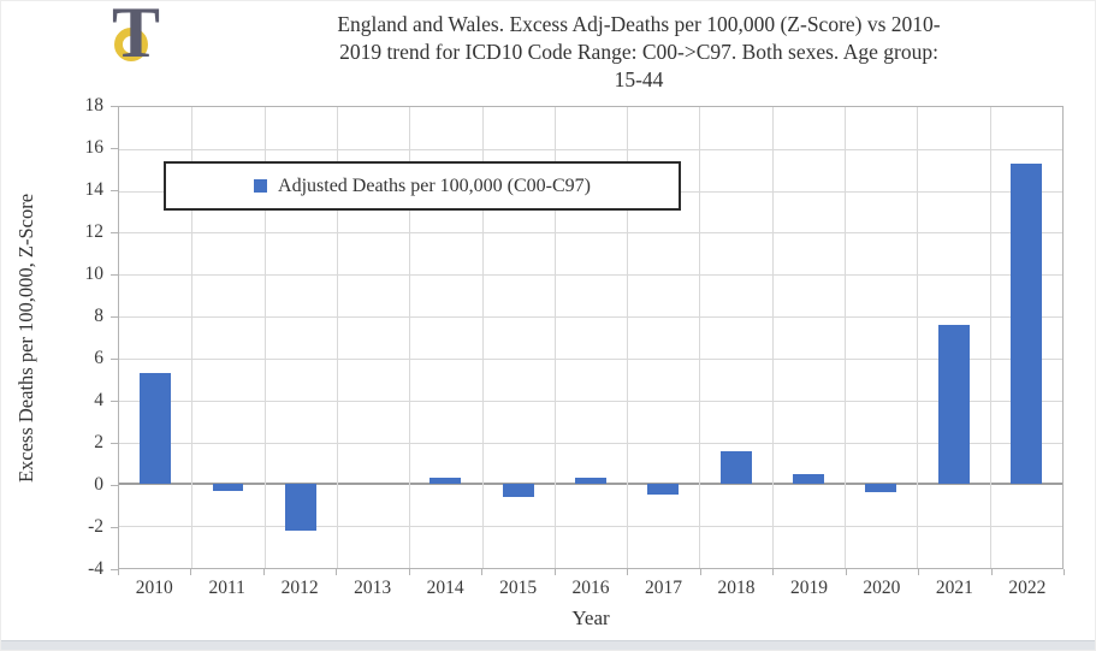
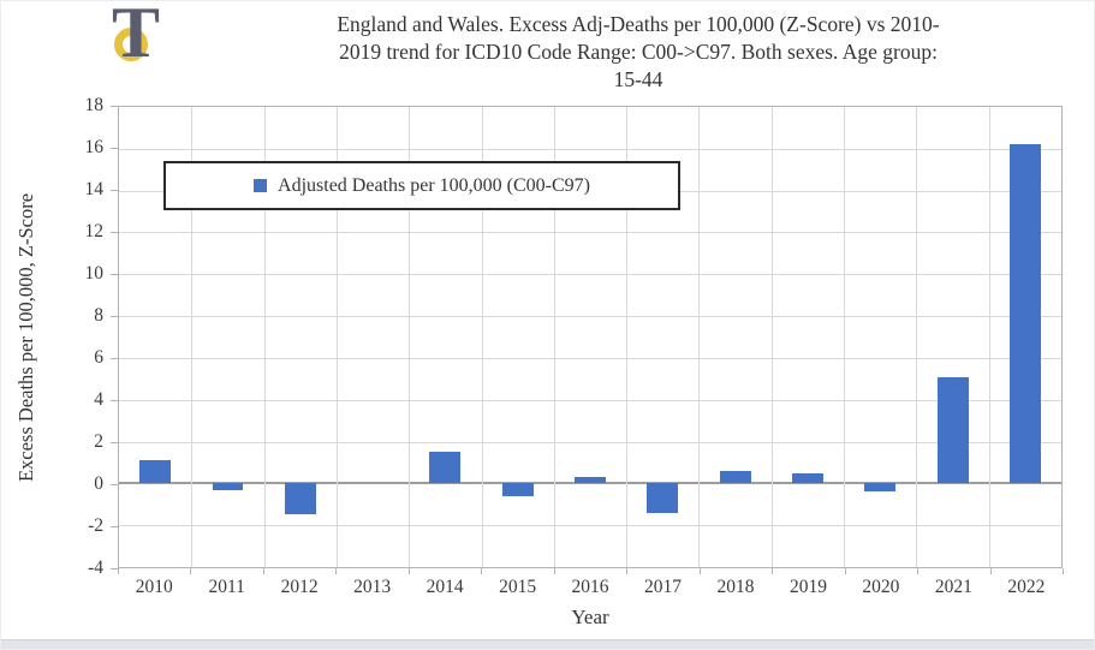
2010: 5.3 -> 1.1
2012: -2.2 -> -1.5
2014: 0.3 -> 1.5
2017: -0.5 -> -1.4
2018: 1.6 -> 0.6
2021: 7.6 -> 5.1
2022: 15.3 -> 16.2
